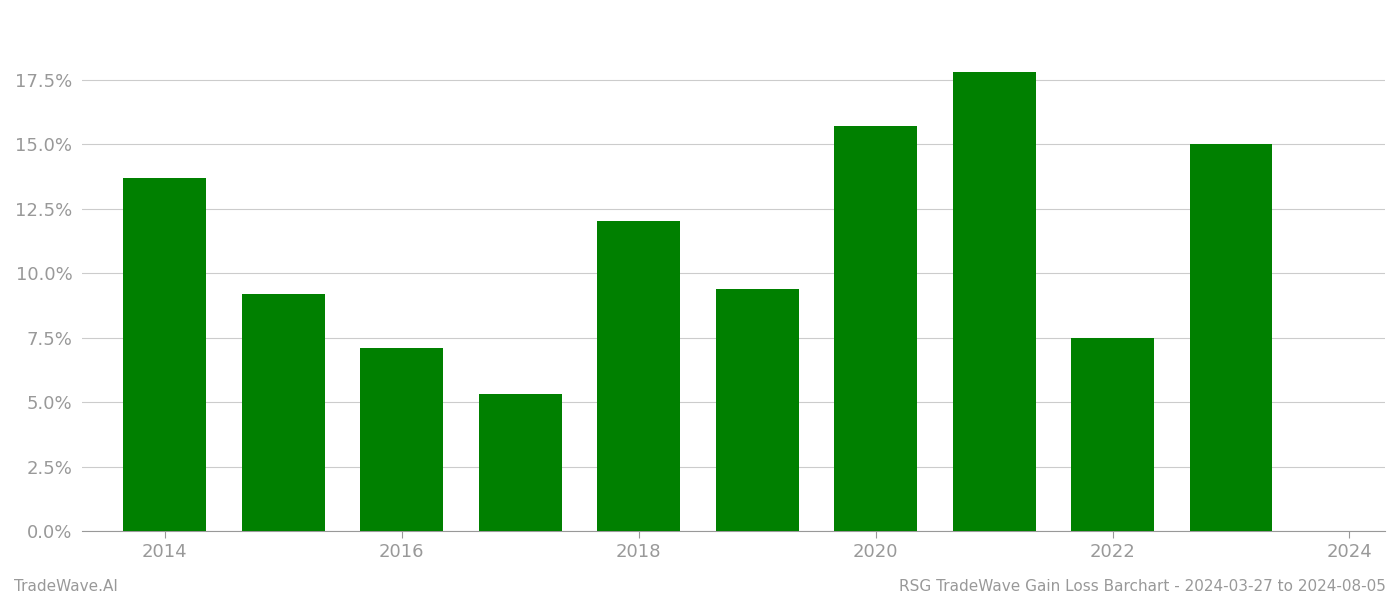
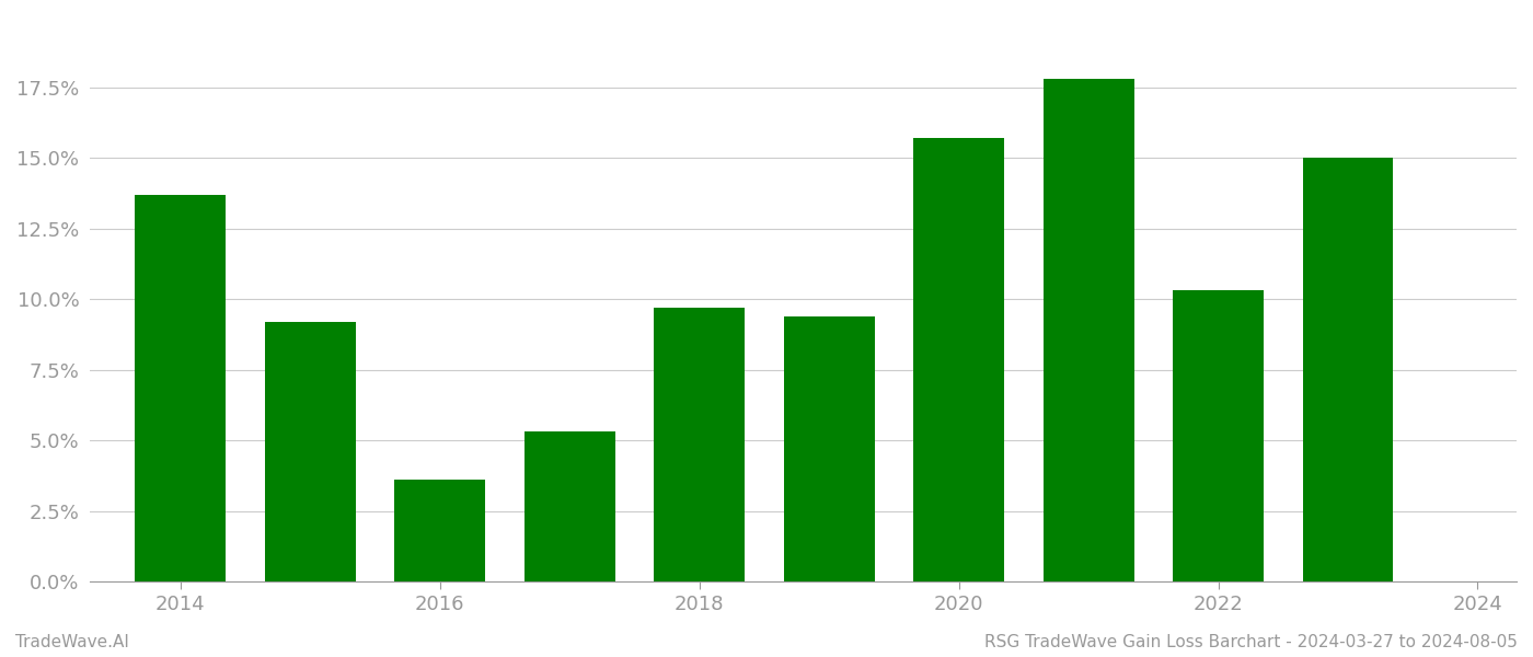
2016: 7.1% -> 3.6%
2018: 12.0% -> 9.7%
2022: 7.5% -> 10.3%
